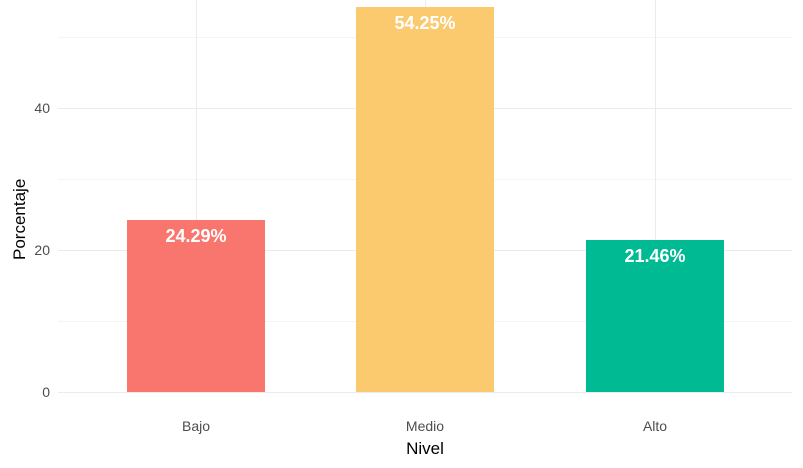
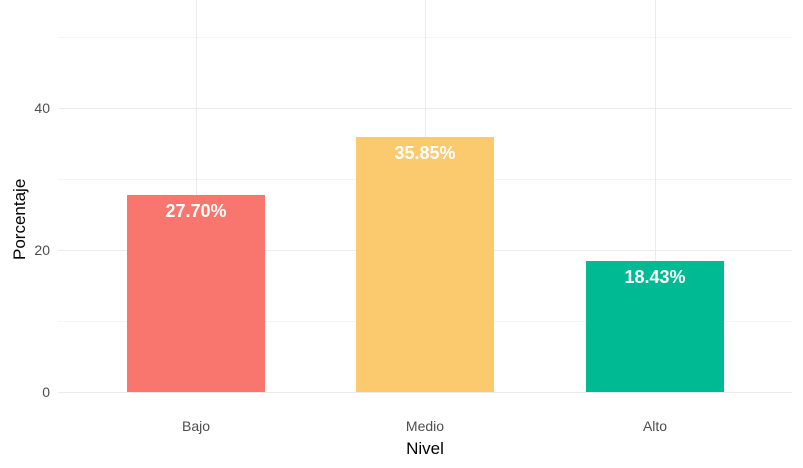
Bajo: 24.29% -> 27.70%
Medio: 54.25% -> 35.85%
Alto: 21.46% -> 18.43%
